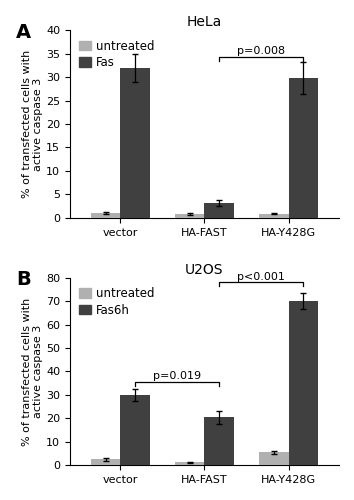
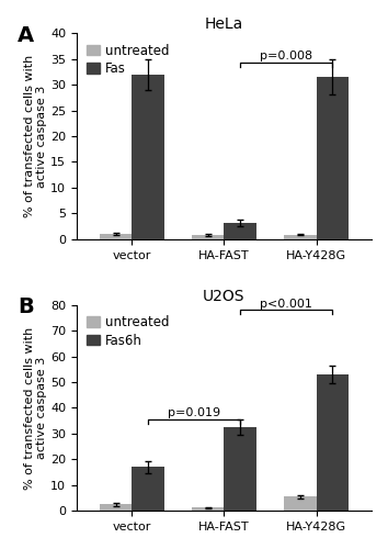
HeLa/Fas/HA-Y428G: 29.8 -> 31.5
U2OS/Fas6h/vector: 30.0 -> 17.0
U2OS/Fas6h/HA-FAST: 20.5 -> 32.5
U2OS/Fas6h/HA-Y428G: 70.0 -> 53.0
